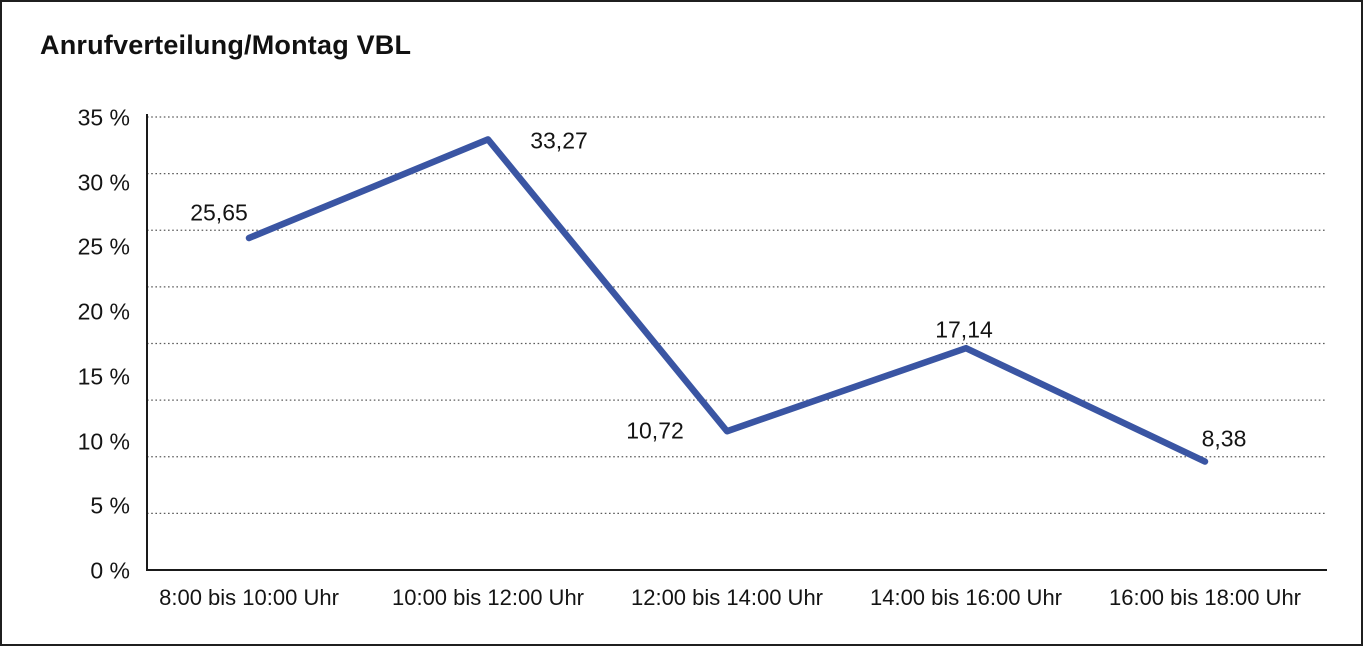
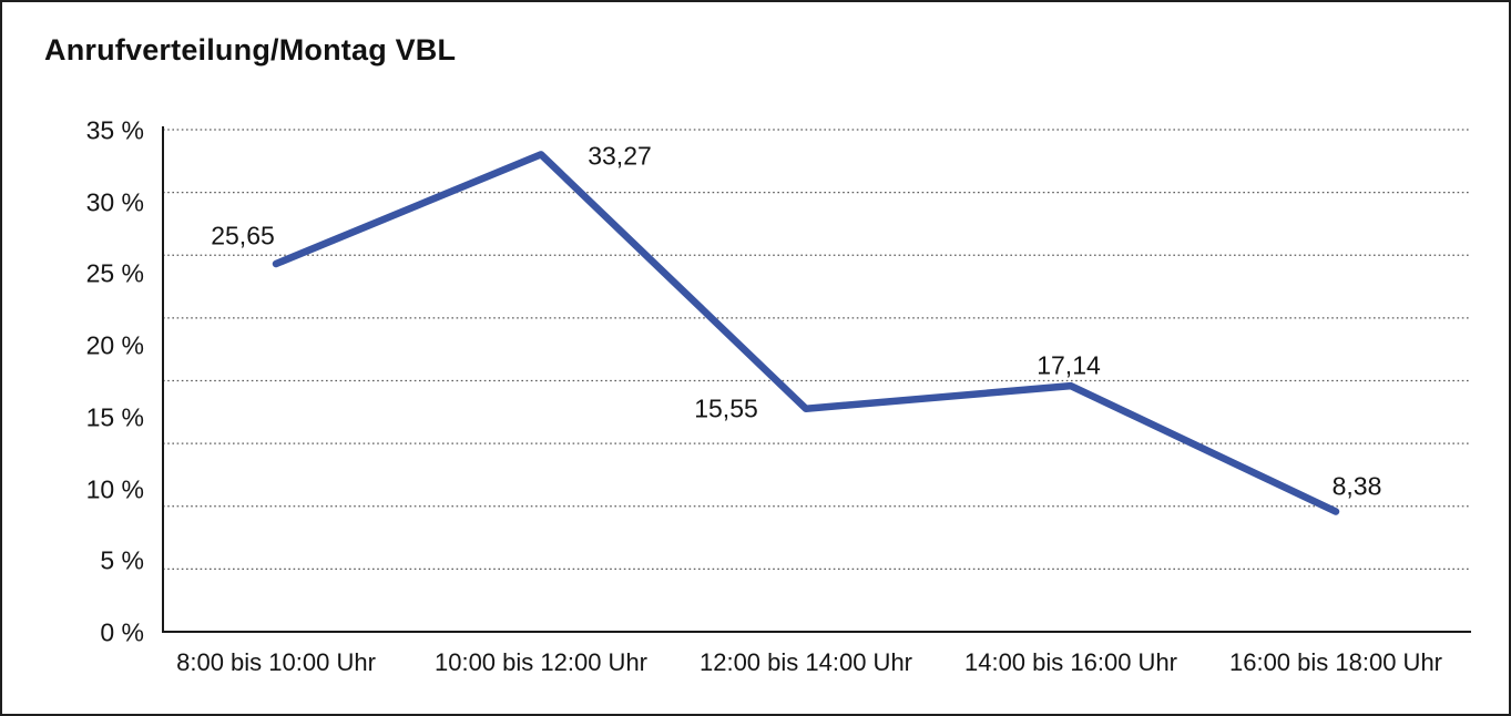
12:00 bis 14:00 Uhr: 10,72 -> 15,55
